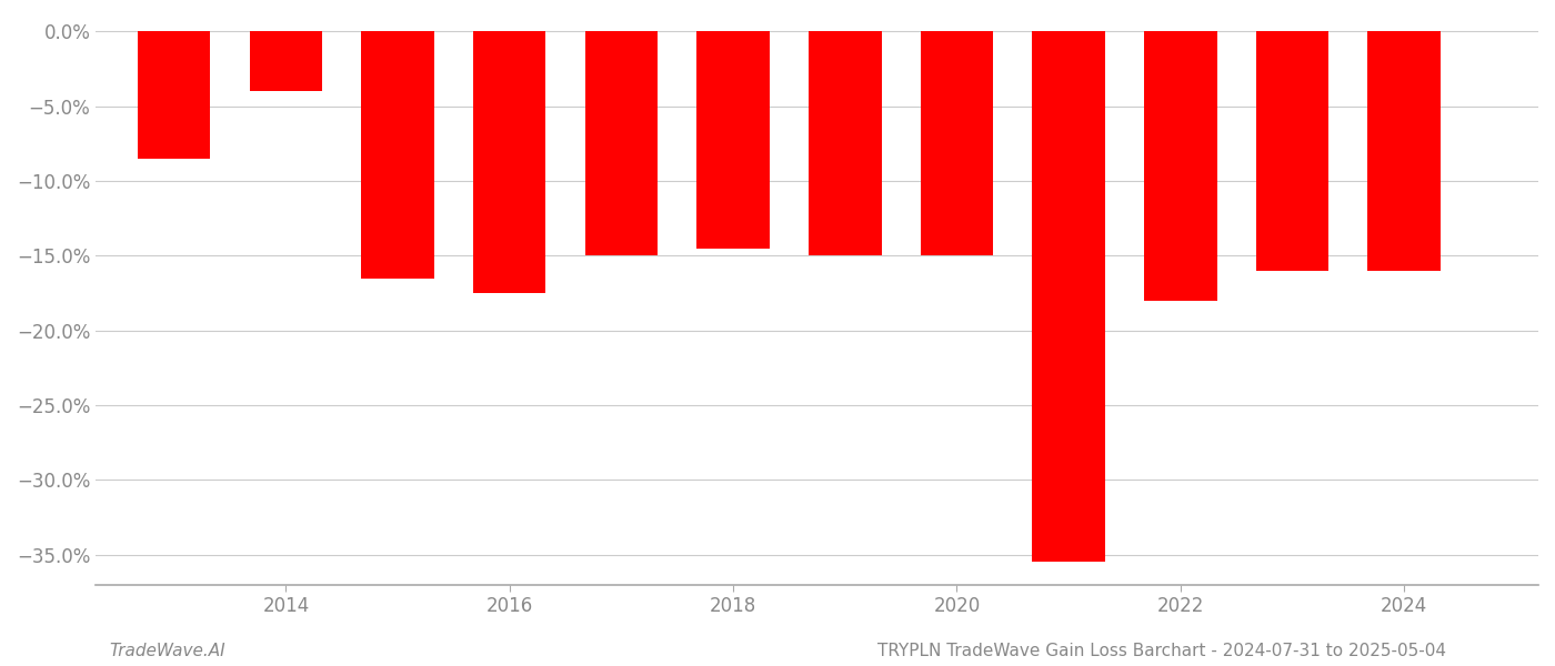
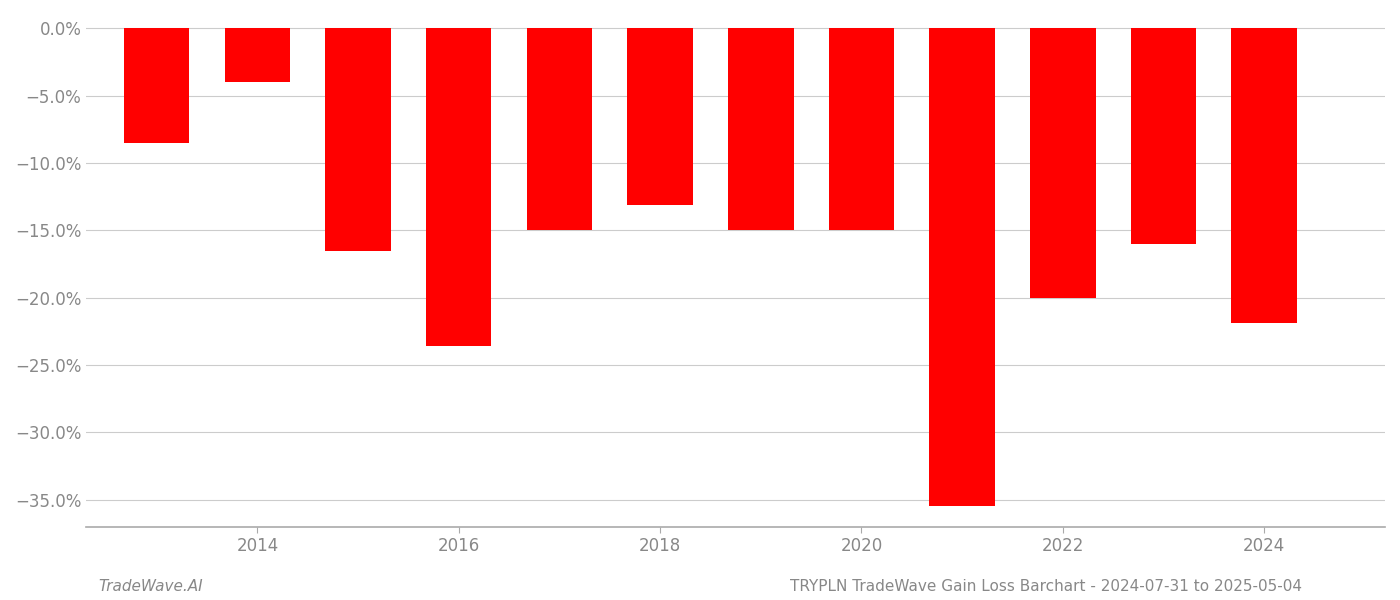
2016: -17.5% -> -23.6%
2018: -14.5% -> -13.1%
2022: -18.0% -> -20.0%
2024: -16.0% -> -21.9%
